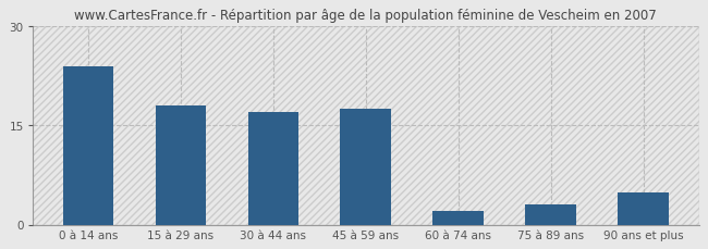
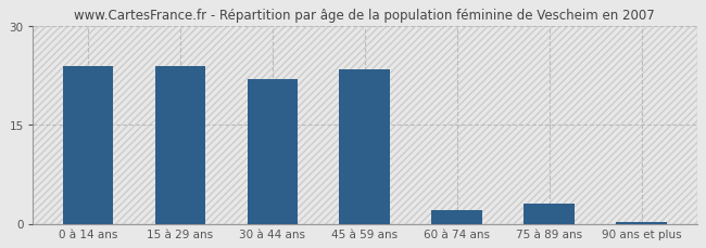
15 à 29 ans: 18.0 -> 24.0
30 à 44 ans: 17.0 -> 22.0
45 à 59 ans: 17.6 -> 23.5
90 ans et plus: 4.8 -> 0.2
